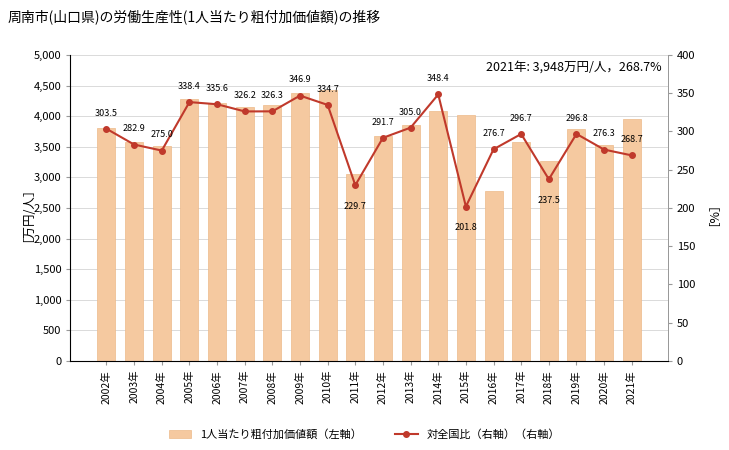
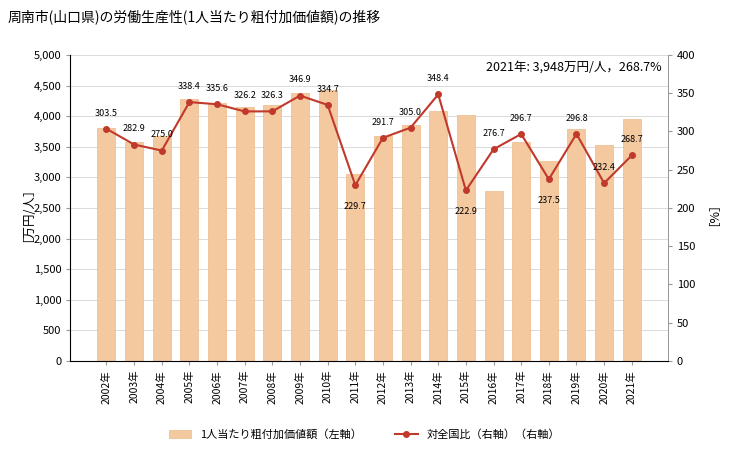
1人当たり粗付加価値額（左軸）/2004年: 3,520 -> 3,680
対全国比（右軸）（右軸）/2015年: 201.8 -> 222.9
対全国比（右軸）（右軸）/2020年: 276.3 -> 232.4
